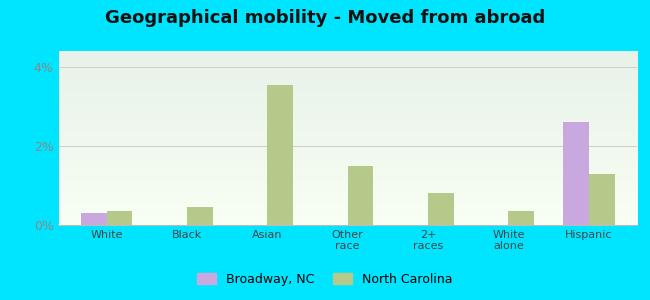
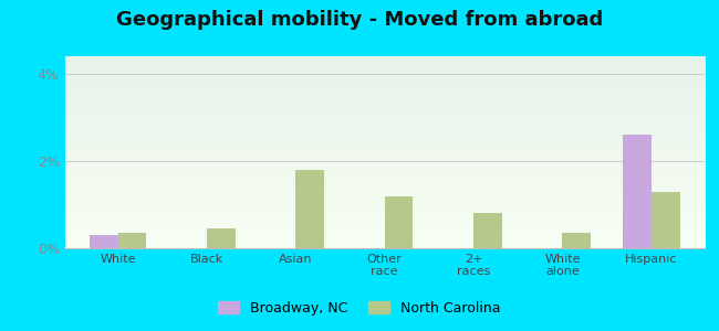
North Carolina/Asian: 3.55% -> 1.80%
North Carolina/Other race: 1.50% -> 1.20%
